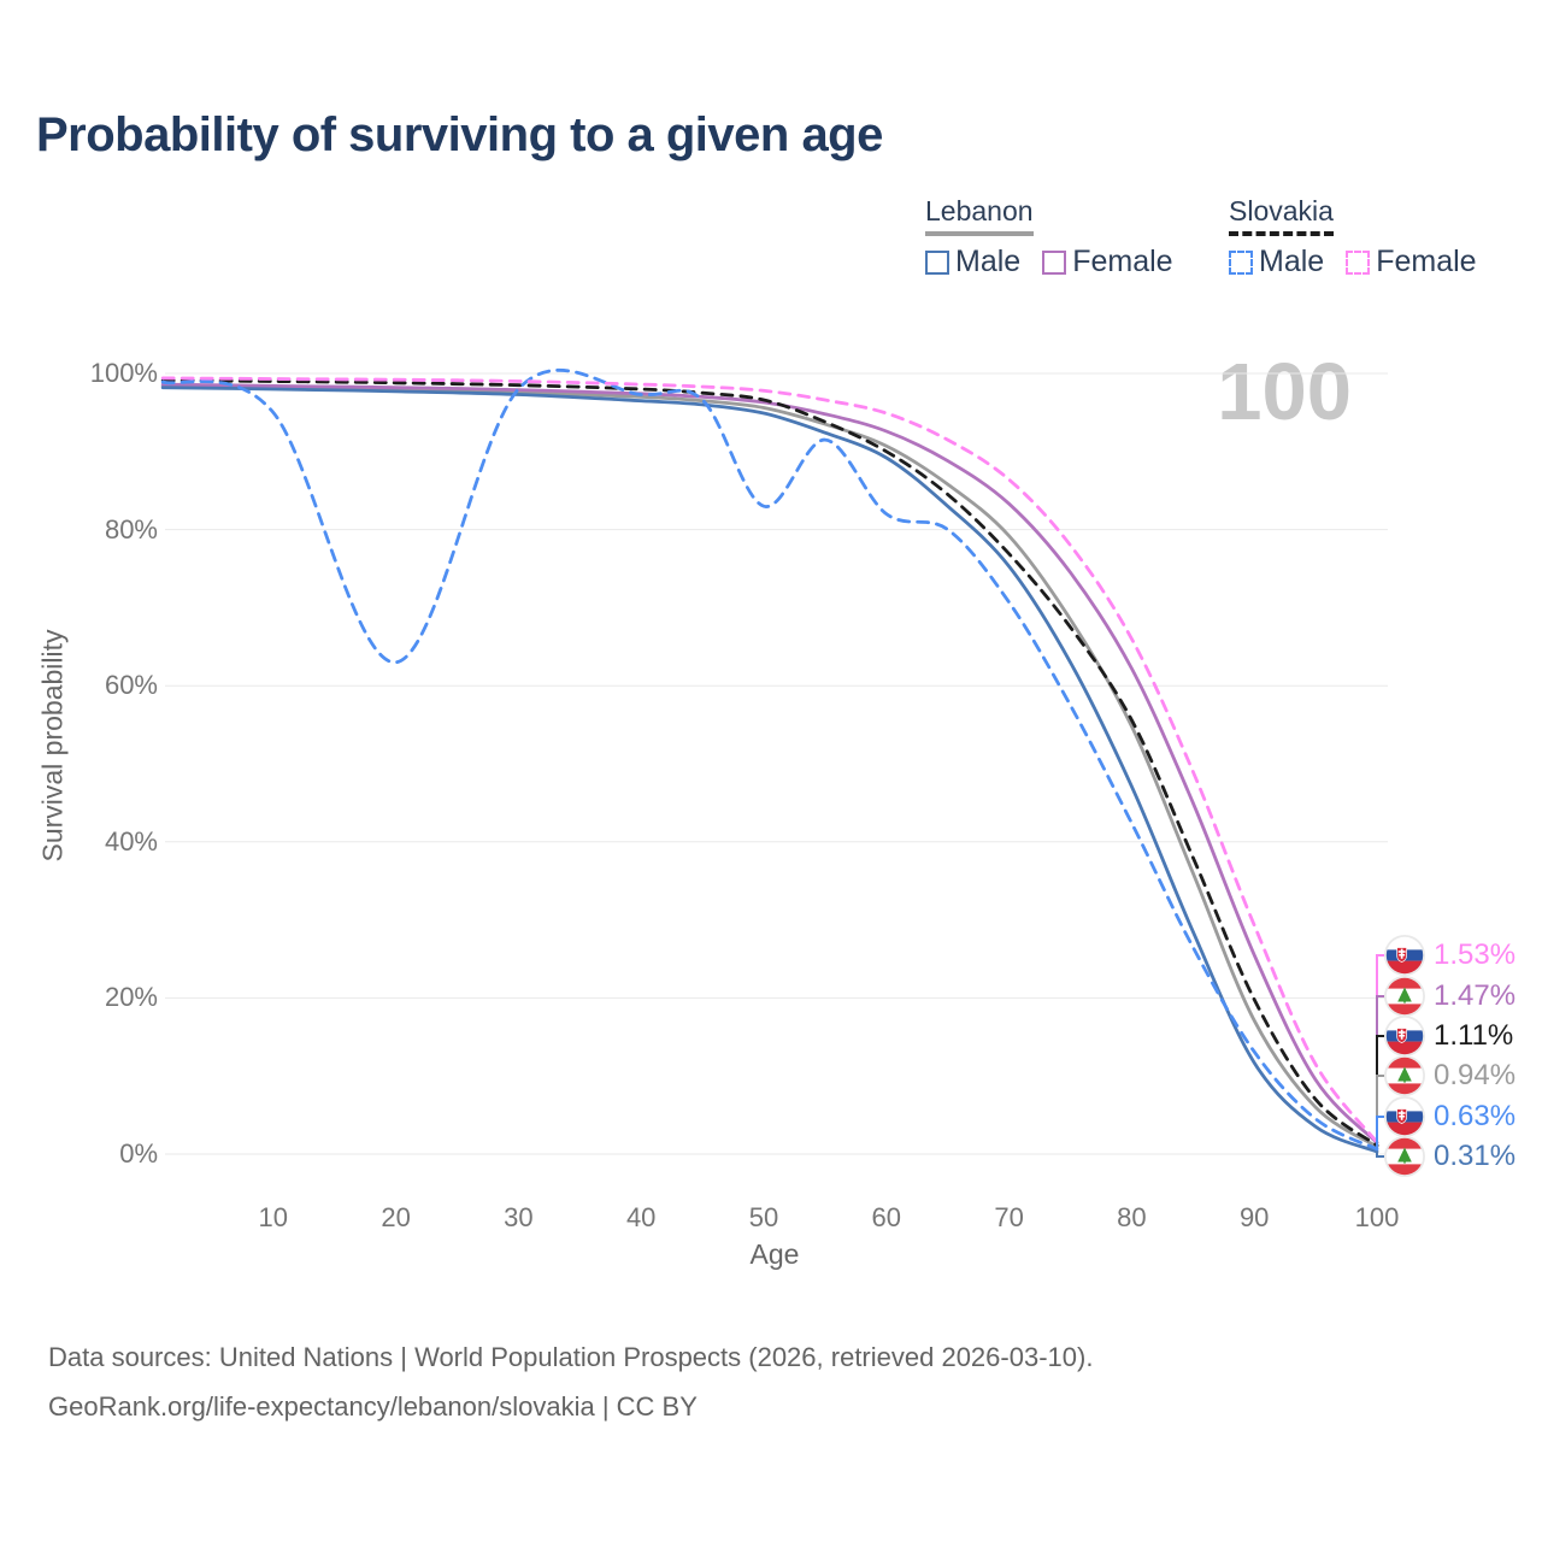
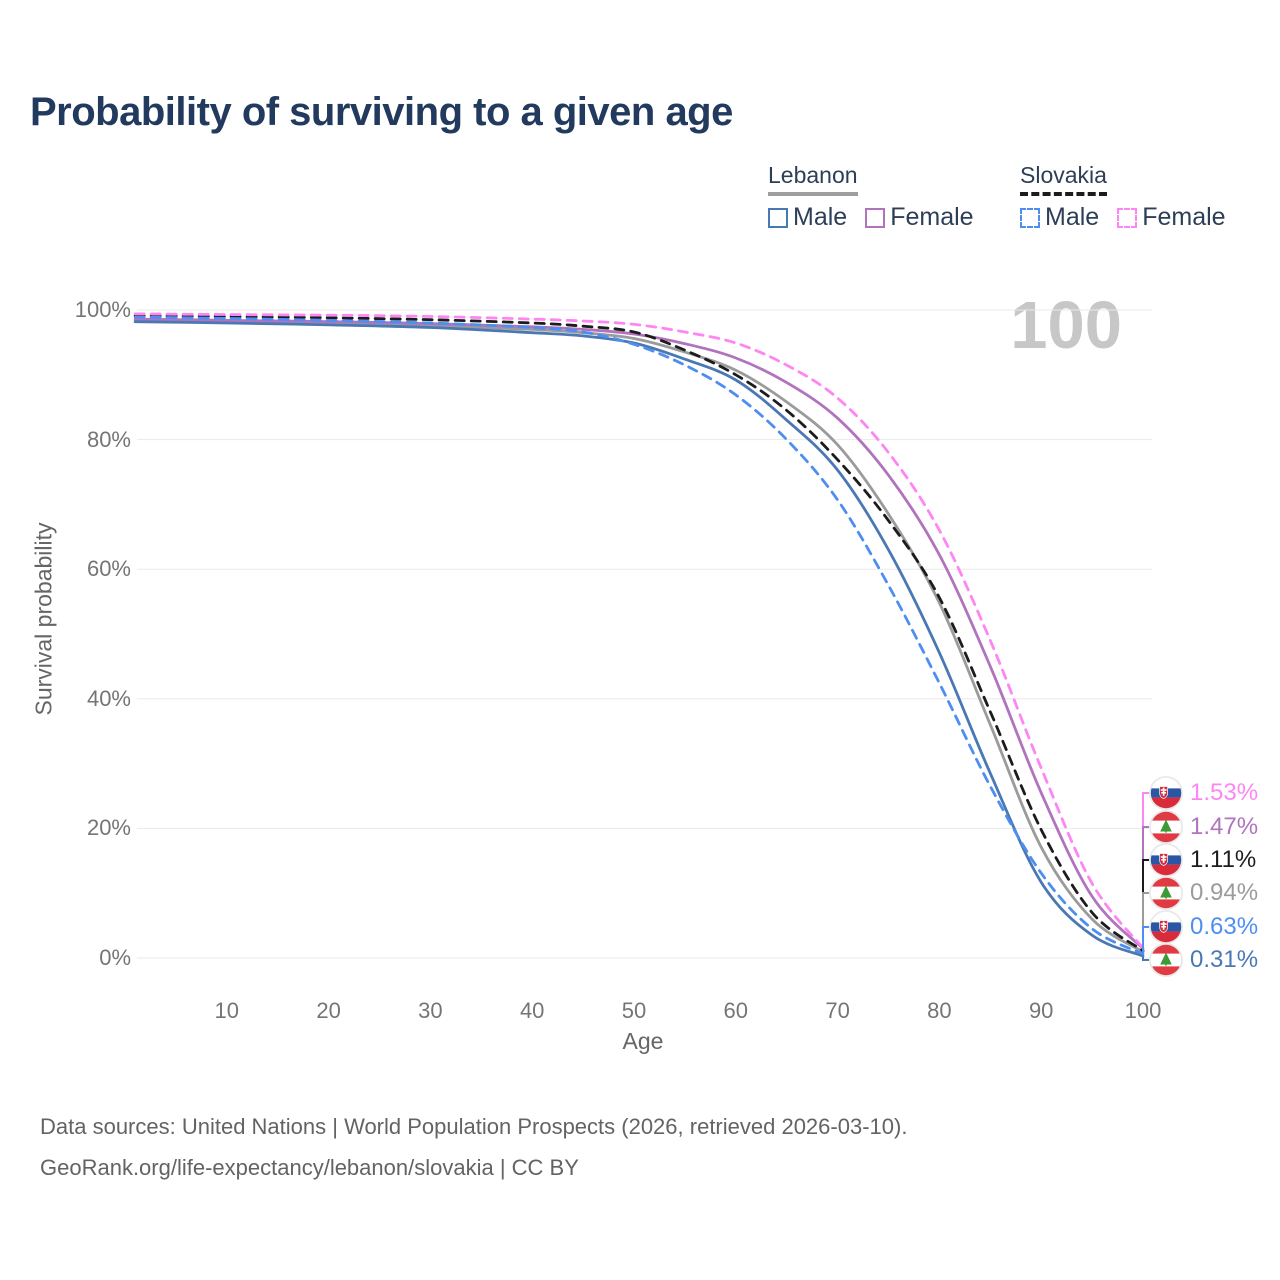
Slovakia Male/10: 95% -> 99%
Slovakia Male/20: 63% -> 98%
Slovakia Male/50: 83% -> 95%
Slovakia Male/60: 82% -> 87%
